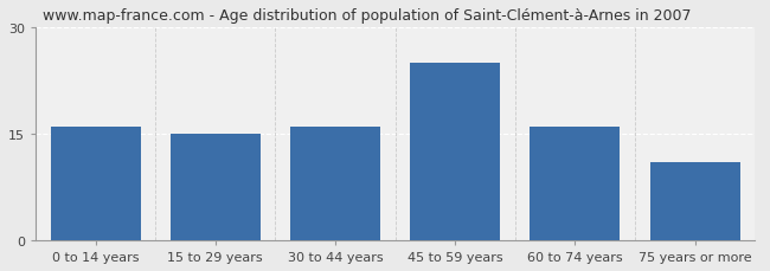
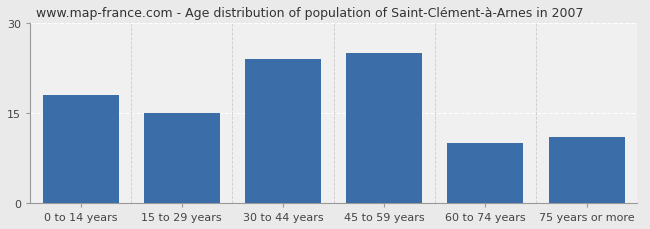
0 to 14 years: 16 -> 18
30 to 44 years: 16 -> 24
60 to 74 years: 16 -> 10
